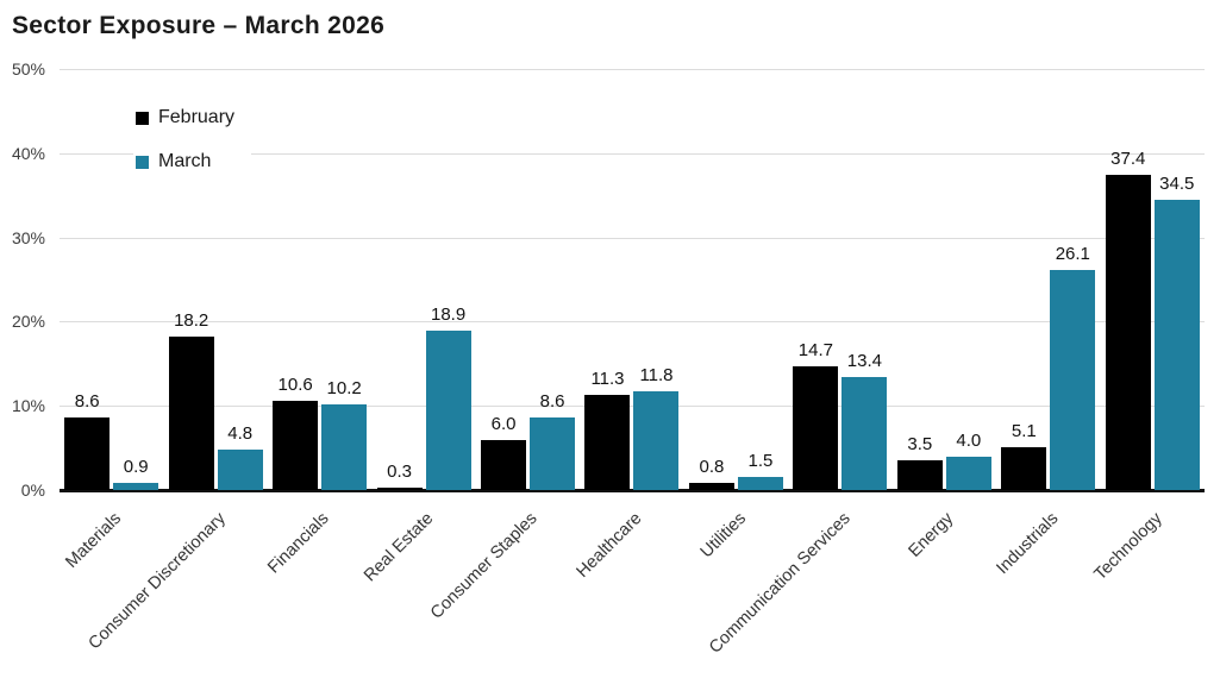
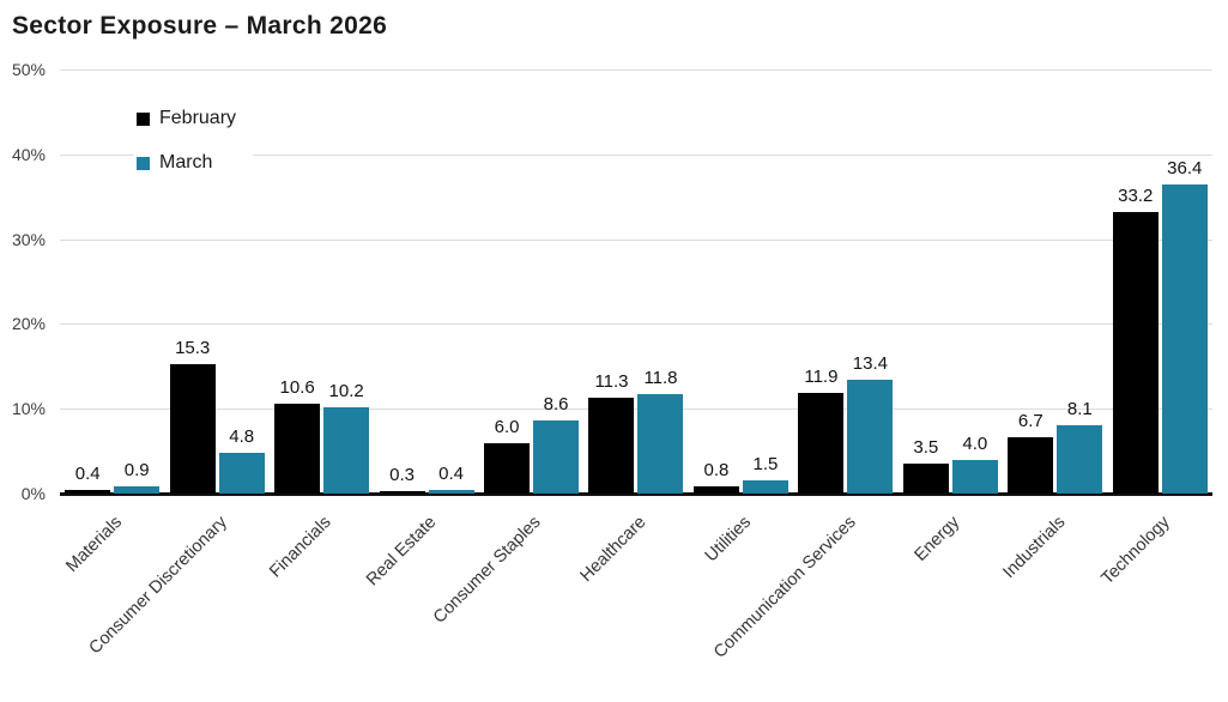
February/Materials: 8.6 -> 0.4
February/Consumer Discretionary: 18.2 -> 15.3
March/Real Estate: 18.9 -> 0.4
February/Communication Services: 14.7 -> 11.9
February/Industrials: 5.1 -> 6.7
March/Industrials: 26.1 -> 8.1
February/Technology: 37.4 -> 33.2
March/Technology: 34.5 -> 36.4
